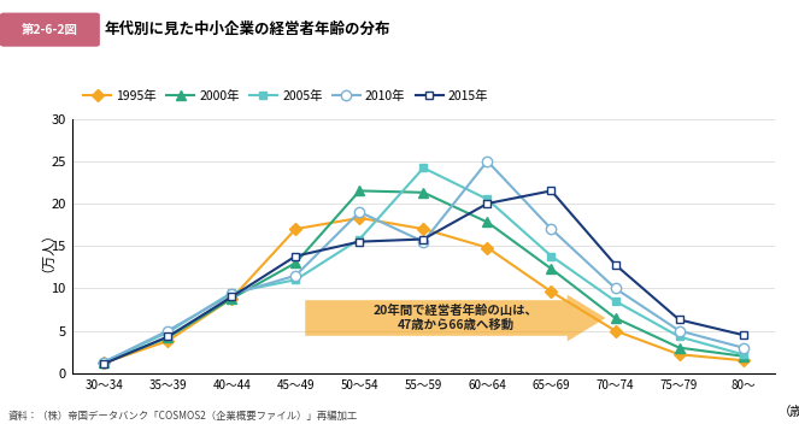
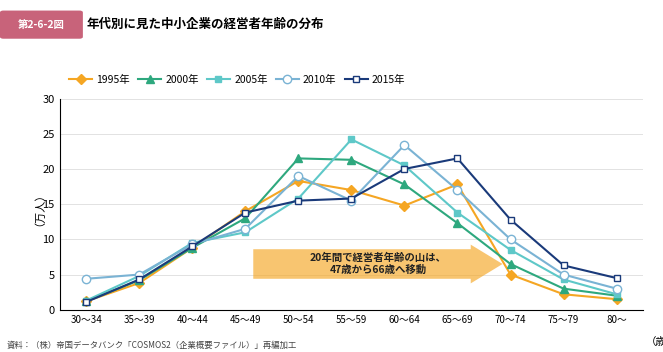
2010年/30～34: 1.3 -> 4.4
1995年/45～49: 17.0 -> 14.0
2010年/60～64: 25.0 -> 23.4
1995年/65～69: 9.6 -> 17.8
